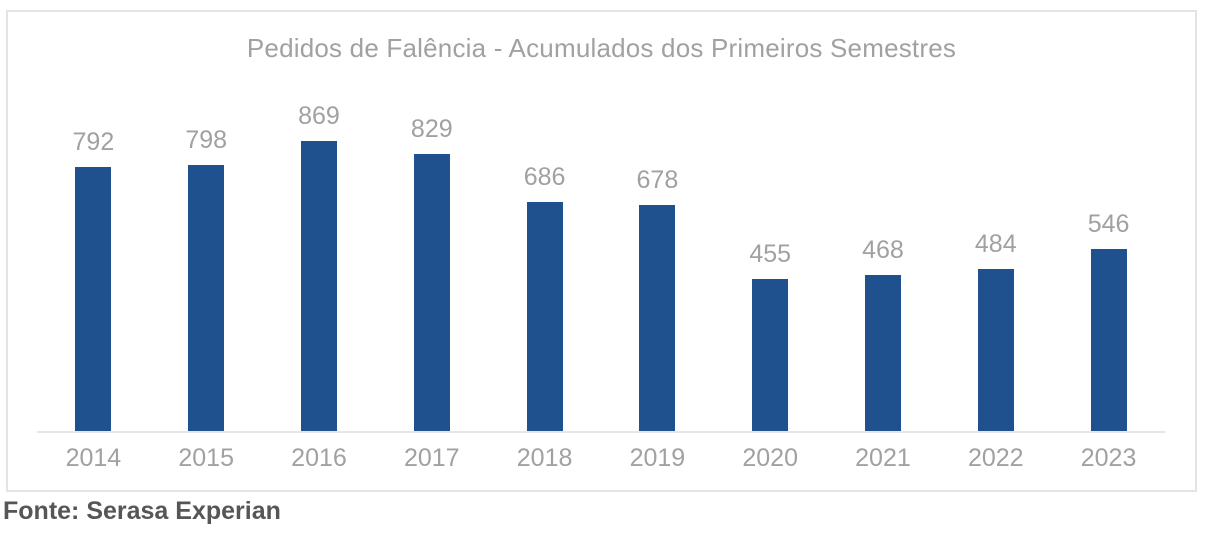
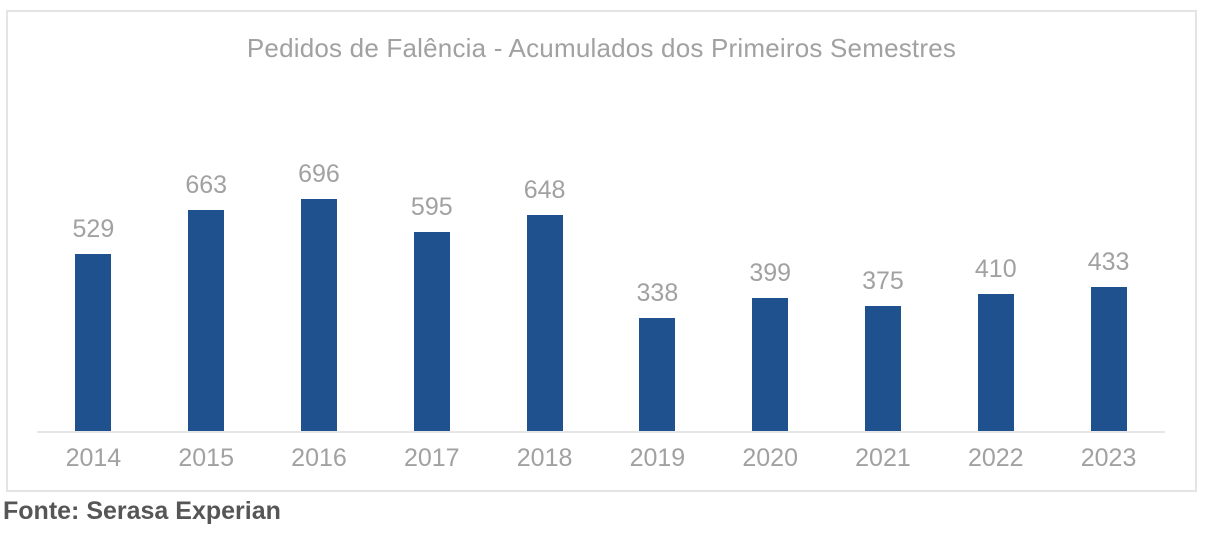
2014: 792 -> 529
2015: 798 -> 663
2016: 869 -> 696
2017: 829 -> 595
2018: 686 -> 648
2019: 678 -> 338
2020: 455 -> 399
2021: 468 -> 375
2022: 484 -> 410
2023: 546 -> 433
